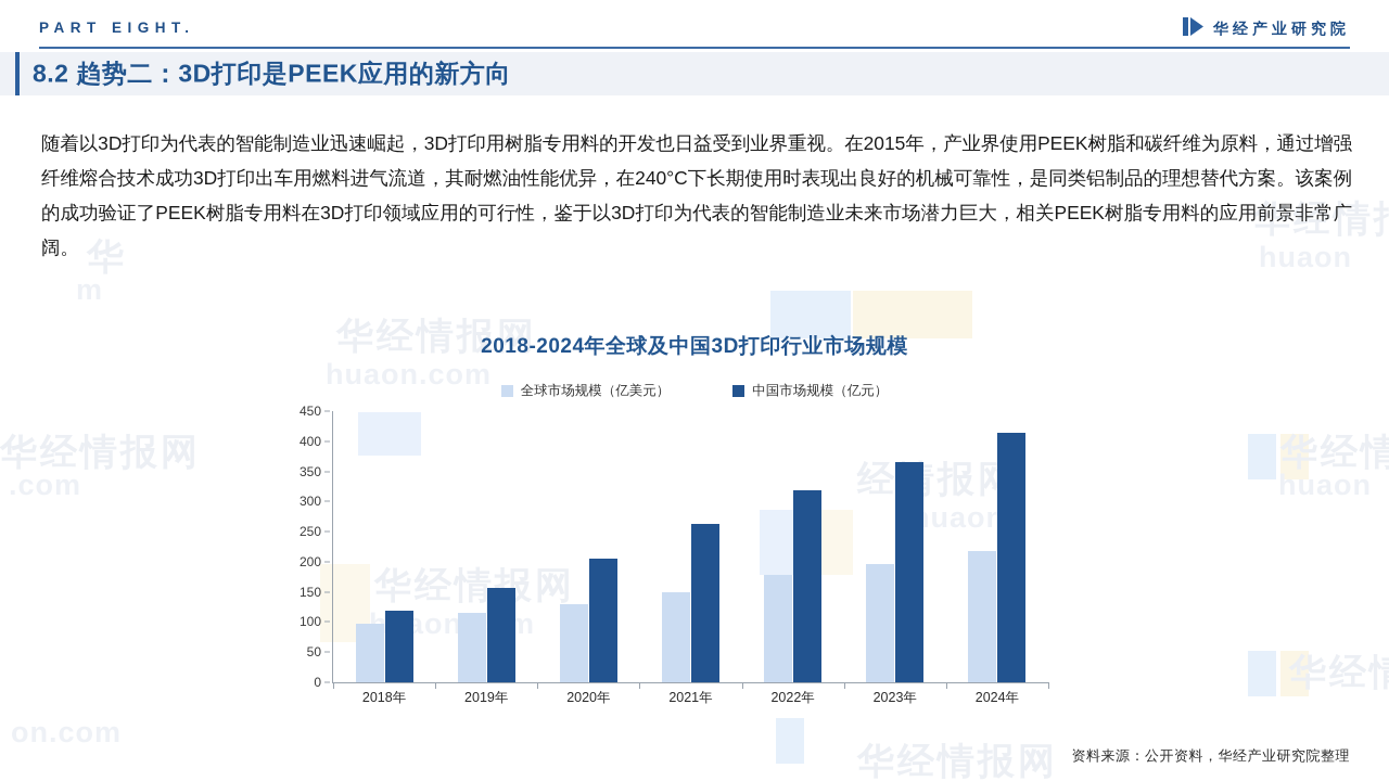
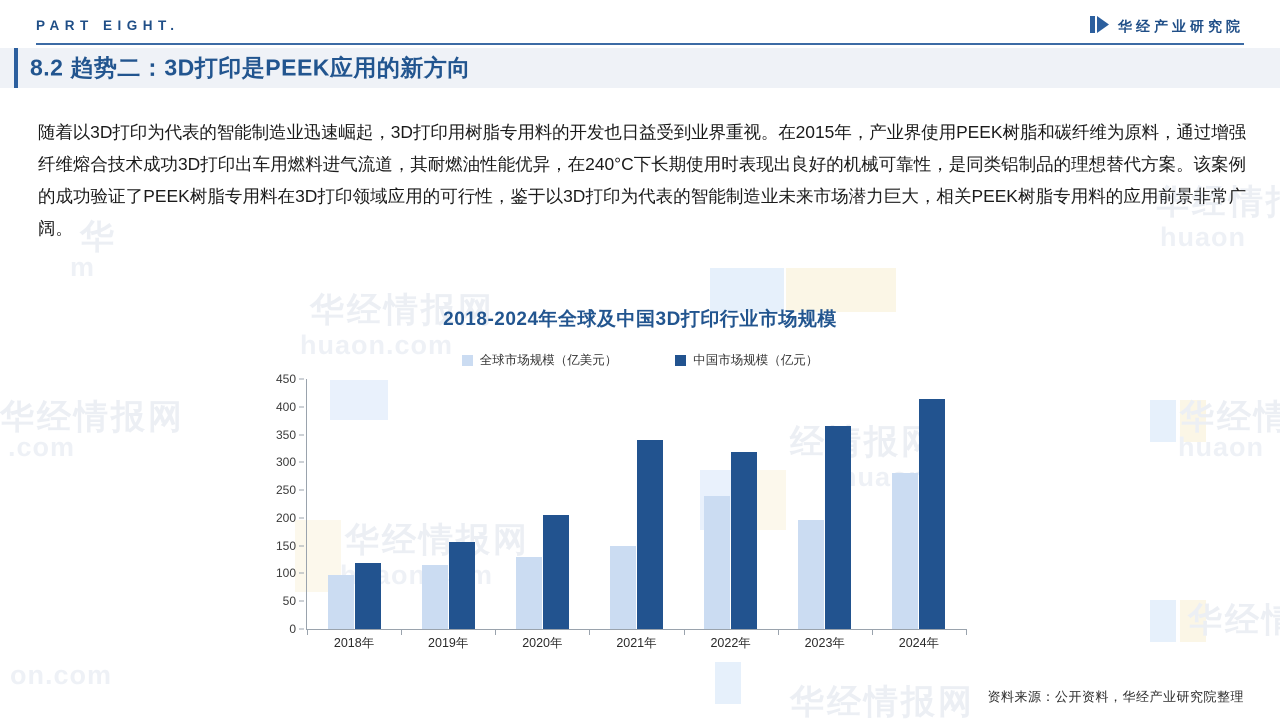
中国市场规模（亿元）/2021年: 260 -> 340
全球市场规模（亿美元）/2022年: 180 -> 240
全球市场规模（亿美元）/2024年: 220 -> 280
